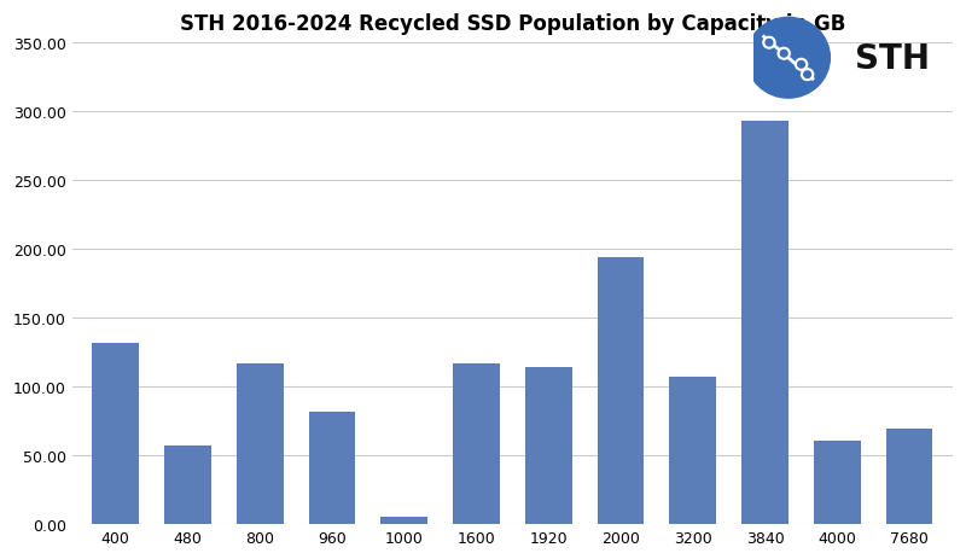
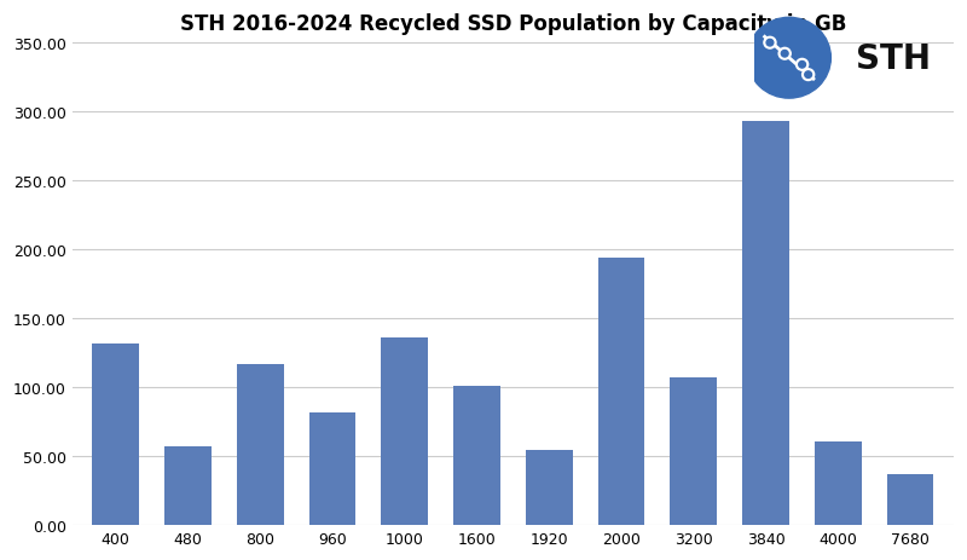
1000: 5 -> 136
1600: 117 -> 101
1920: 114 -> 54
7680: 69 -> 37
